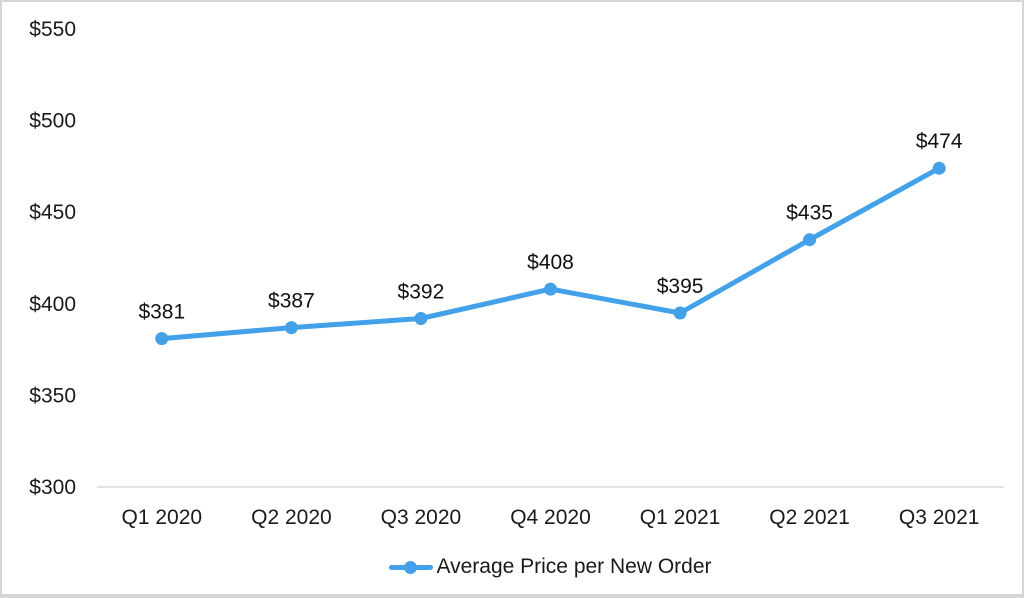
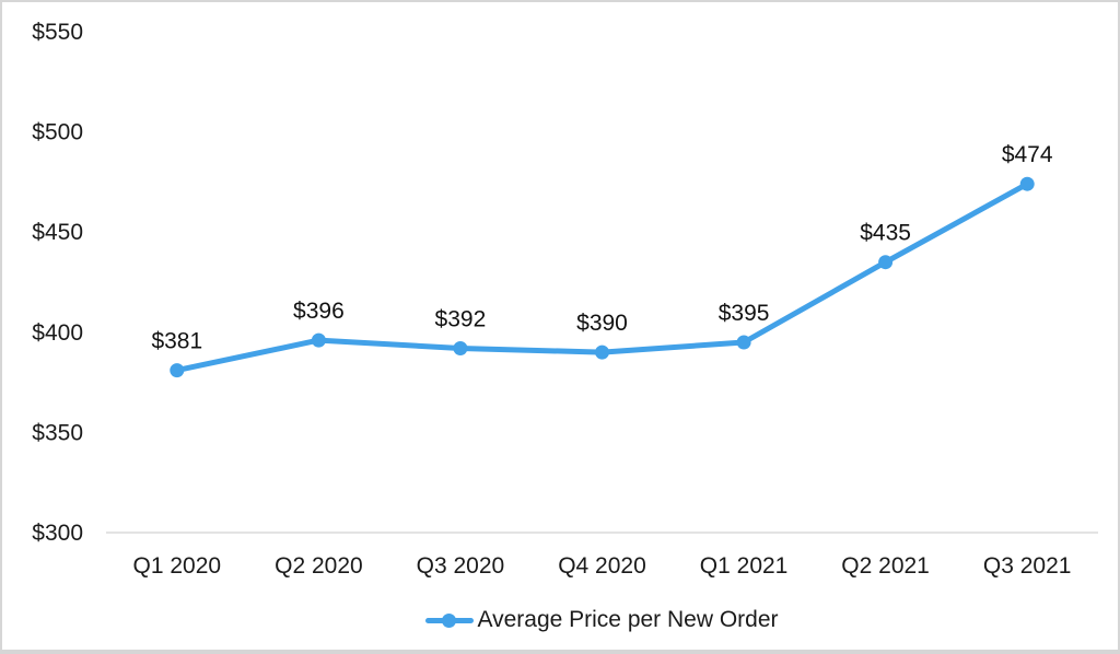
Q2 2020: $387 -> $396
Q4 2020: $408 -> $390
